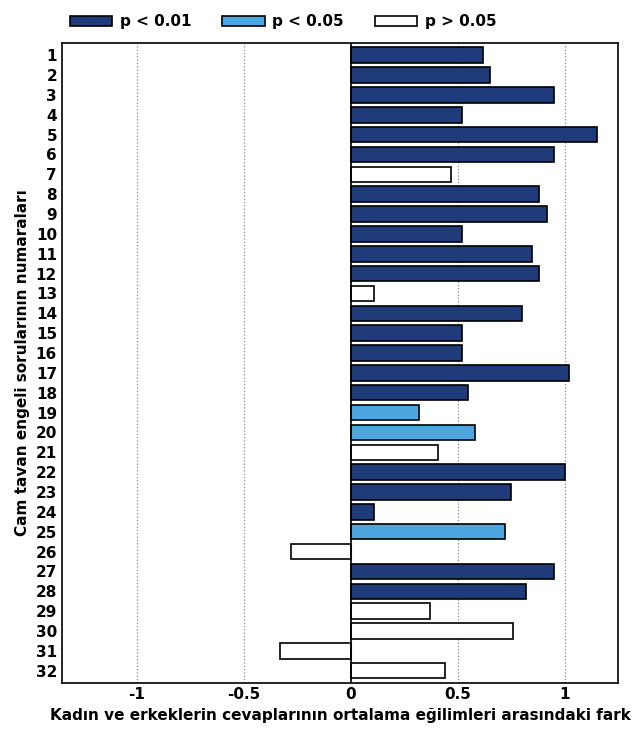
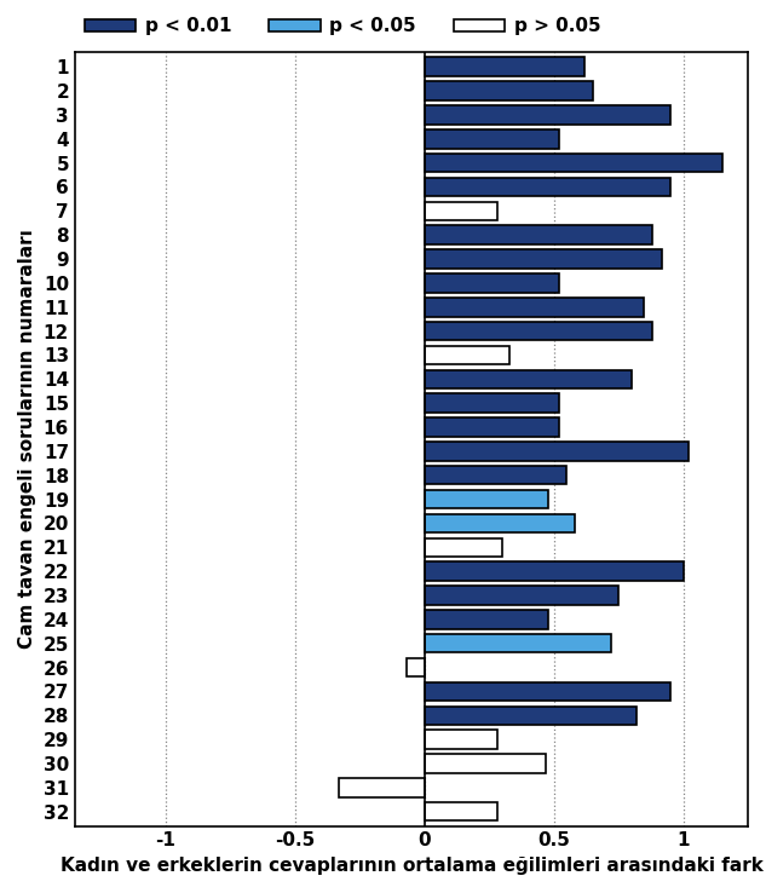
7: 0.47 -> 0.28
13: 0.11 -> 0.33
19: 0.32 -> 0.48
21: 0.41 -> 0.30
24: 0.11 -> 0.48
26: -0.28 -> -0.07
29: 0.37 -> 0.28
30: 0.76 -> 0.47
32: 0.44 -> 0.28
